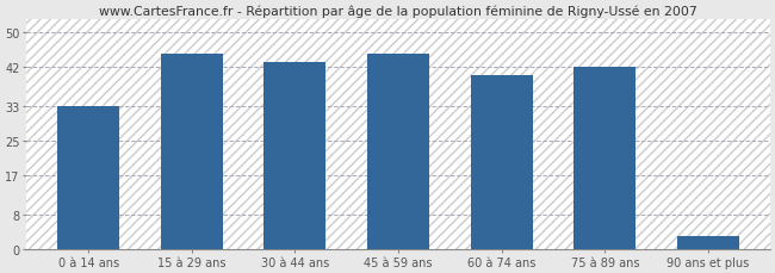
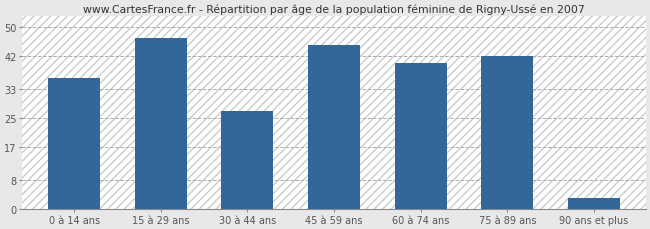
0 à 14 ans: 33 -> 36
15 à 29 ans: 45 -> 47
30 à 44 ans: 43 -> 27
